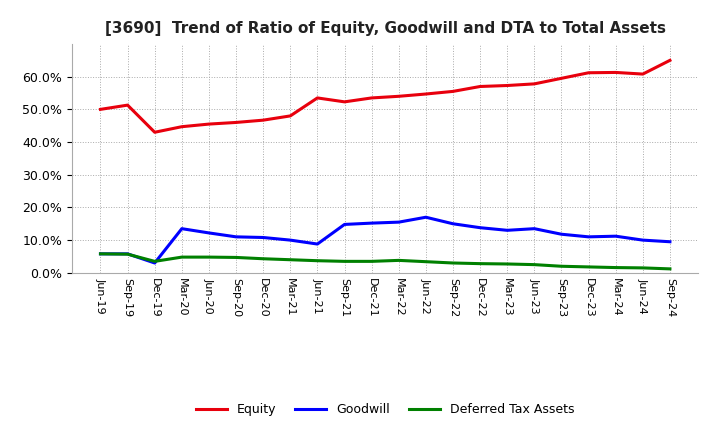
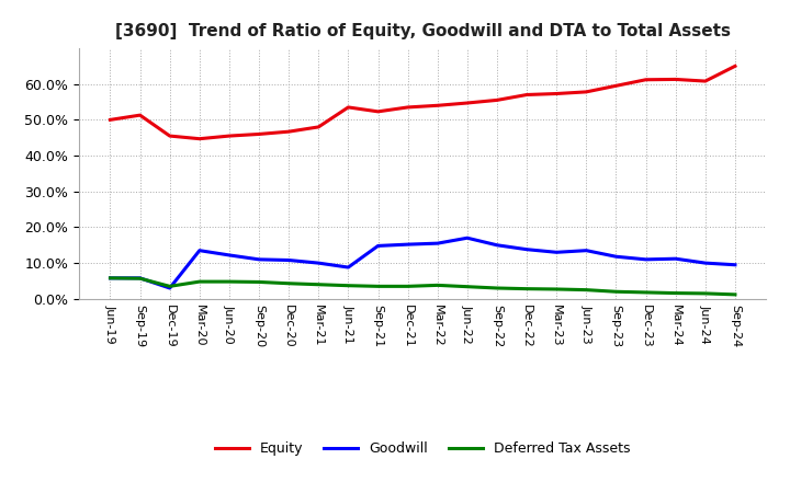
Equity/Dec-19: 43.0% -> 45.5%
